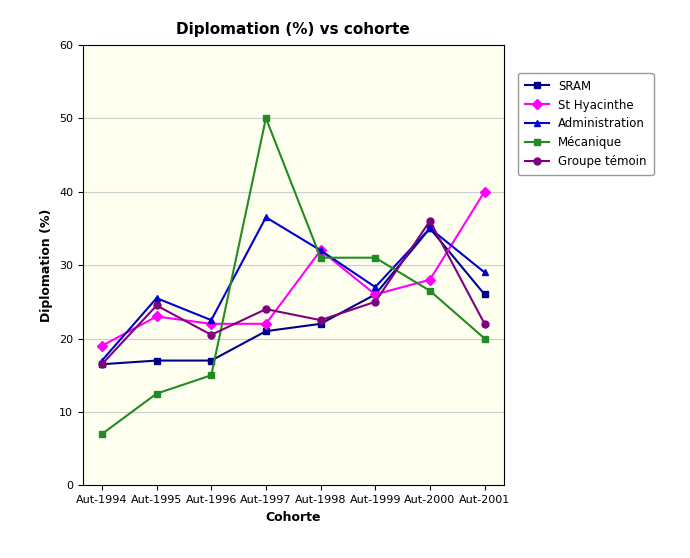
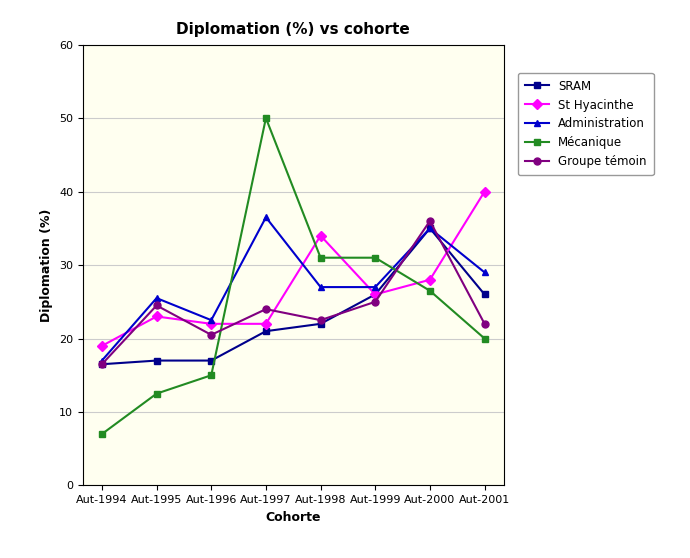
St Hyacinthe/Aut-1998: 32 -> 34
Administration/Aut-1998: 32.0 -> 27.0
